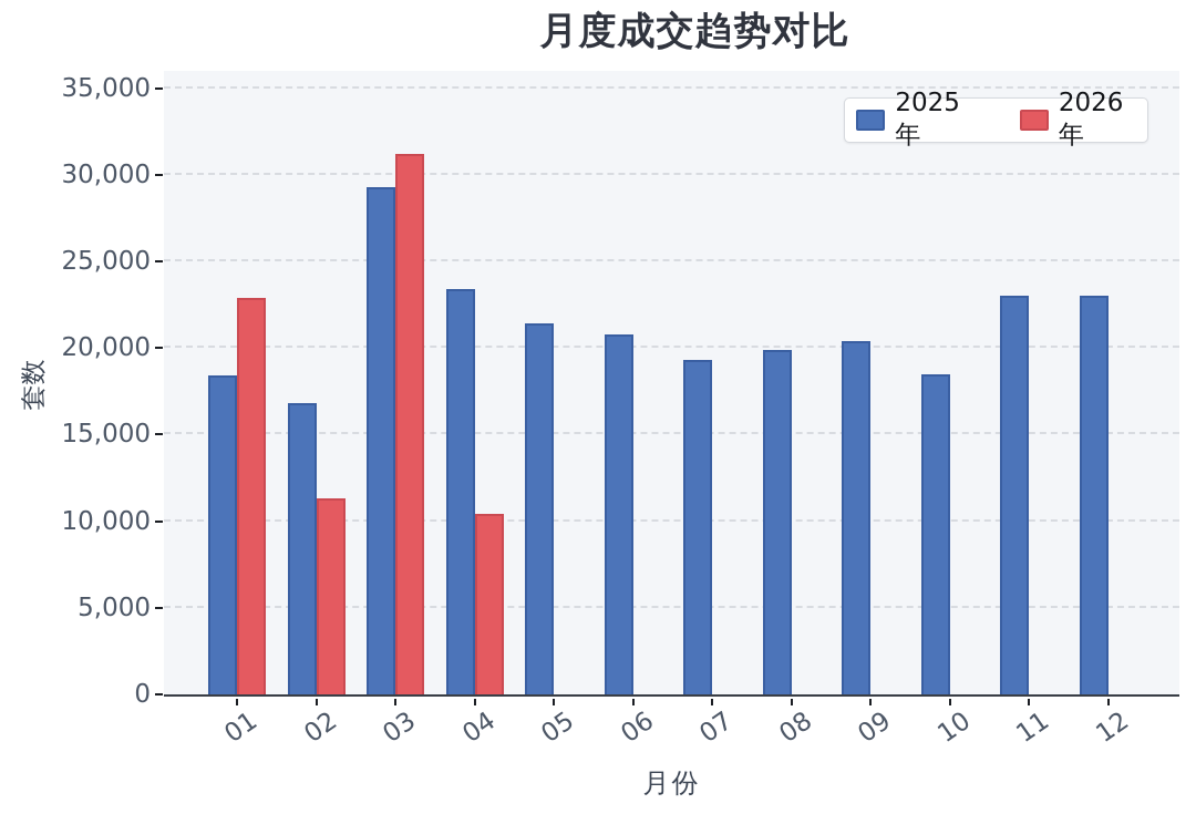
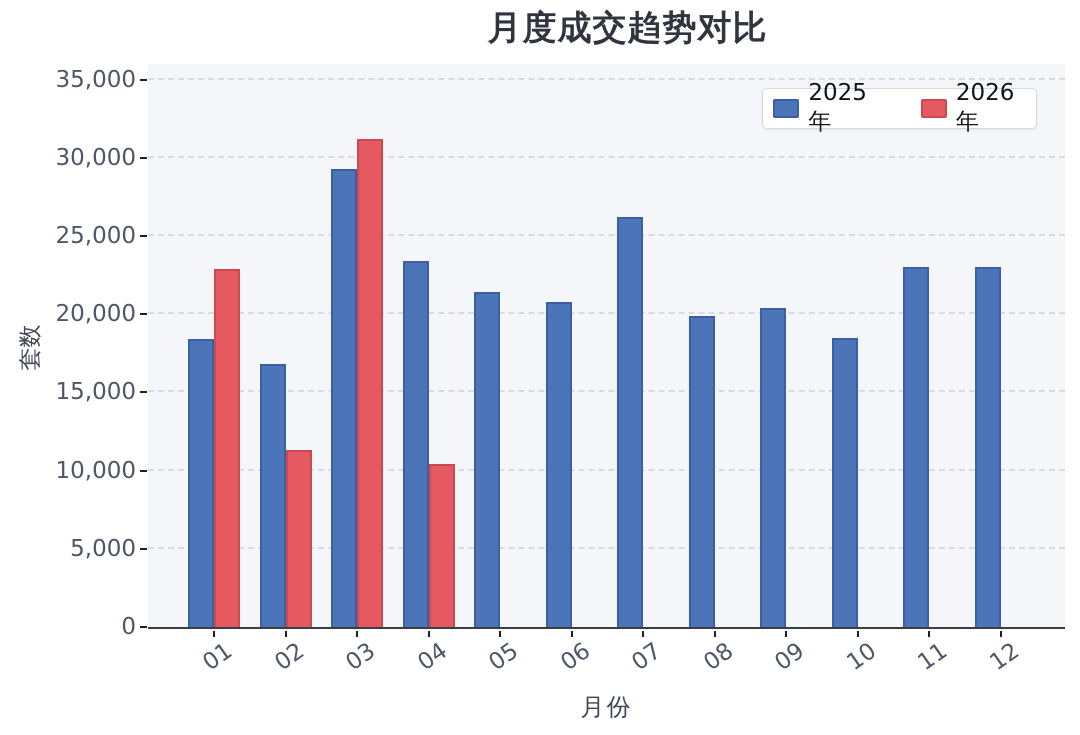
2025年/07: 19300 -> 26200
